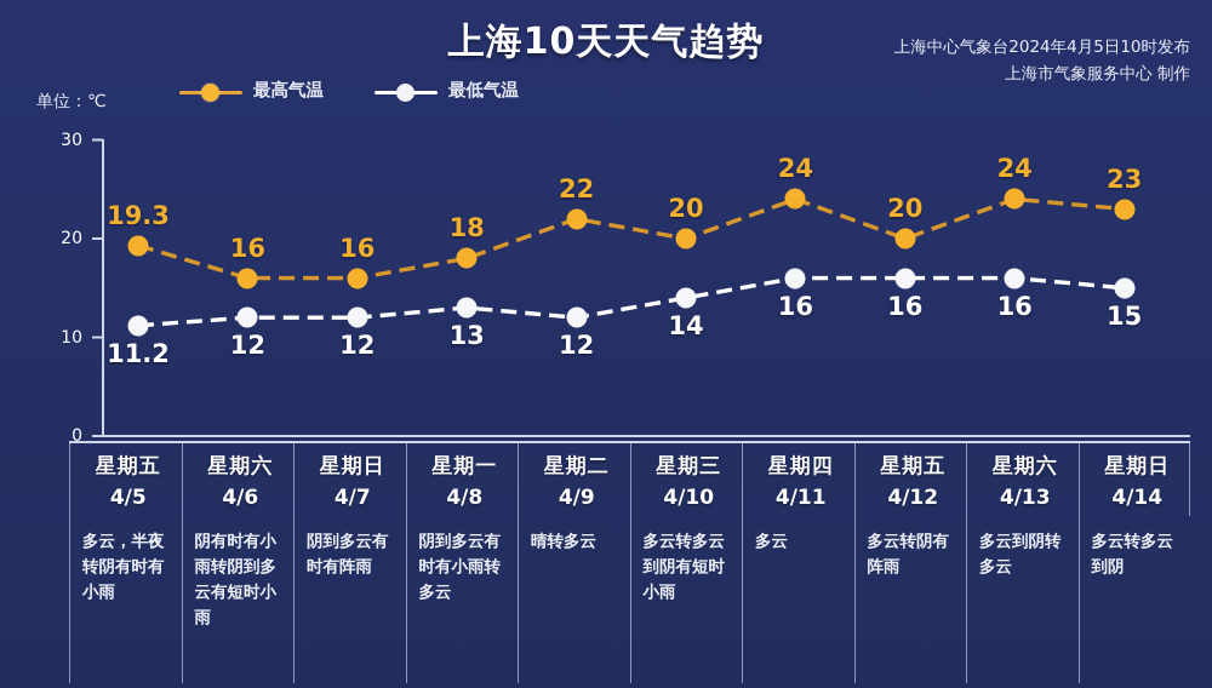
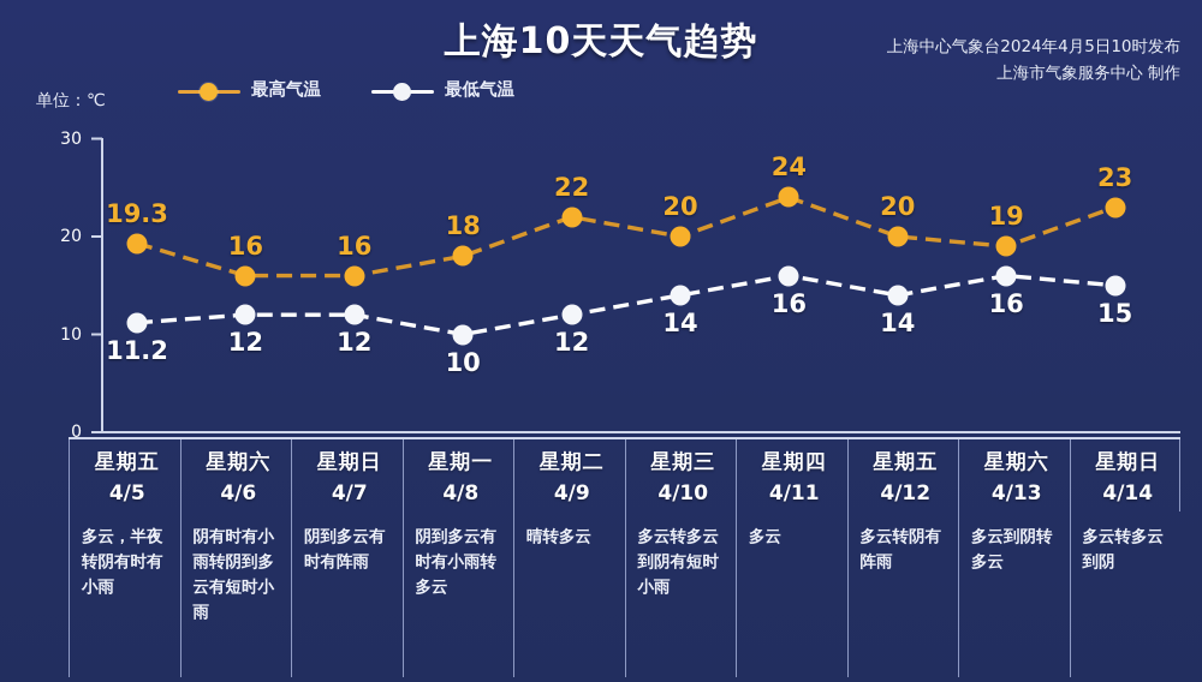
最低气温/4/8: 13 -> 10
最低气温/4/12: 16 -> 14
最高气温/4/13: 24 -> 19
